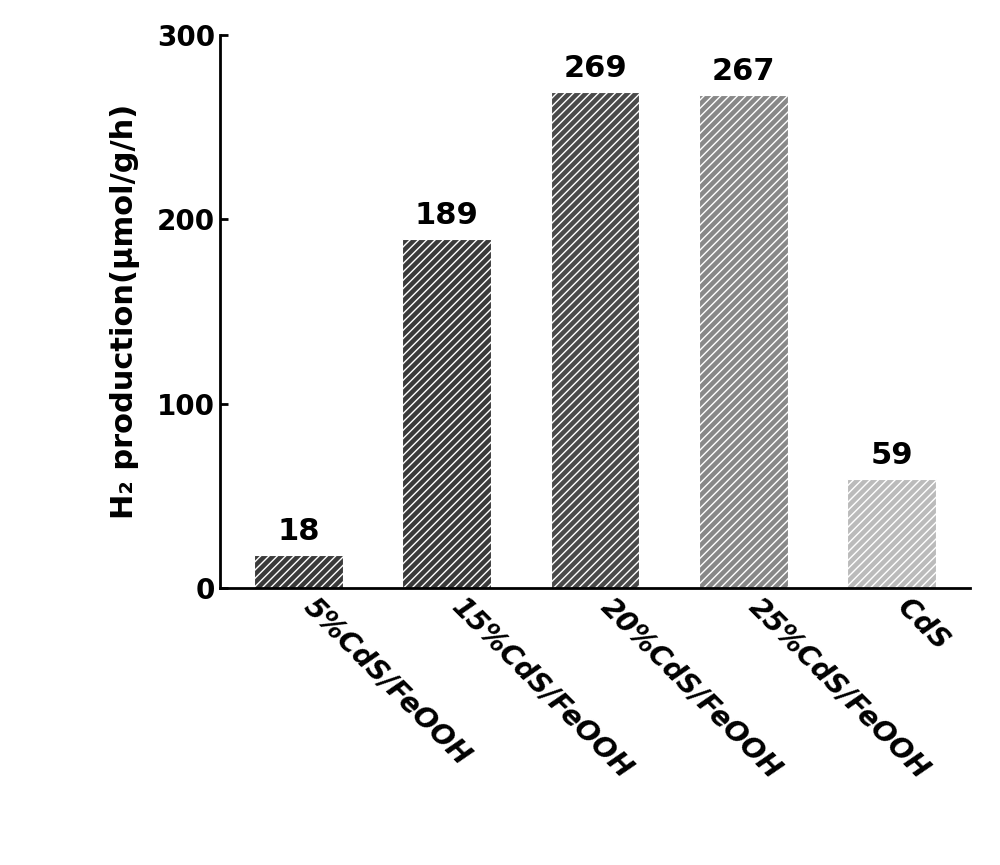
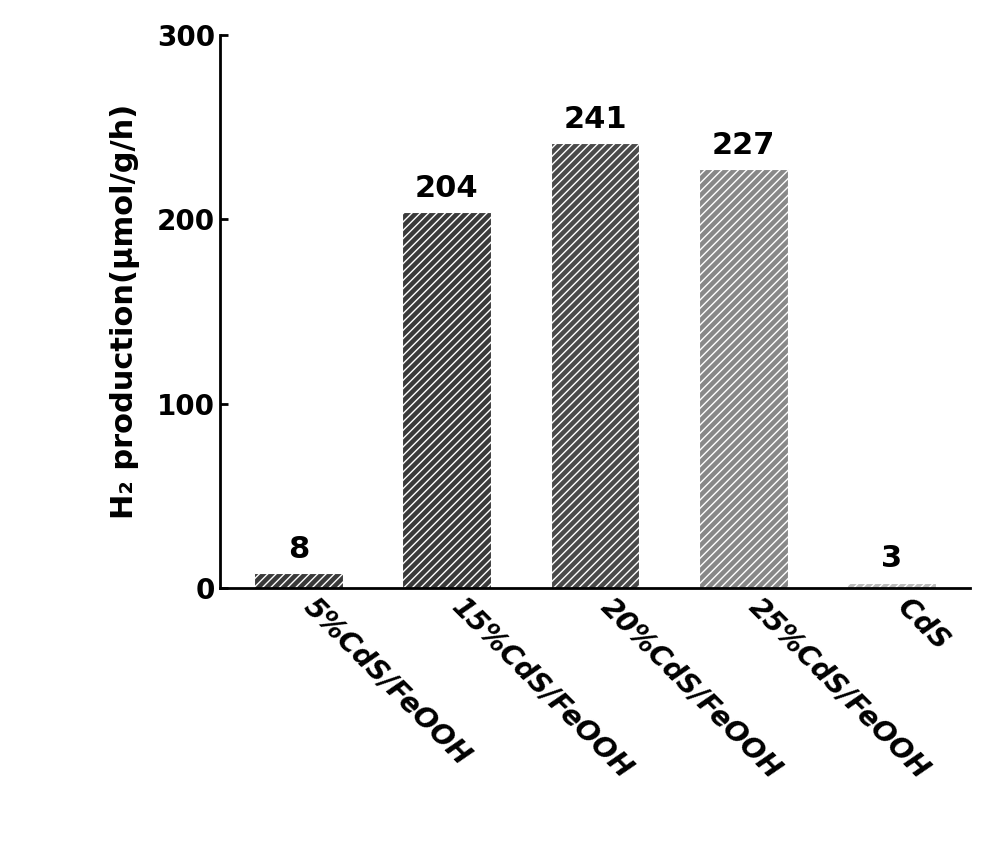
5%CdS/FeOOH: 18 -> 8
15%CdS/FeOOH: 189 -> 204
20%CdS/FeOOH: 269 -> 241
25%CdS/FeOOH: 267 -> 227
CdS: 59 -> 3
